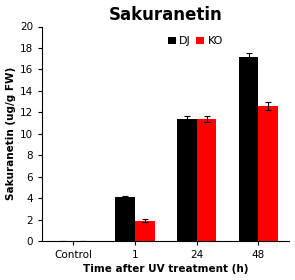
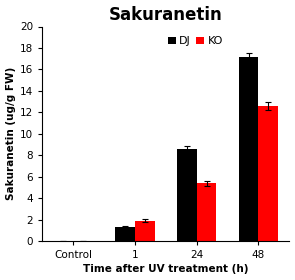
DJ/1: 4.1 -> 1.3
DJ/24: 11.4 -> 8.6
KO/24: 11.4 -> 5.4
